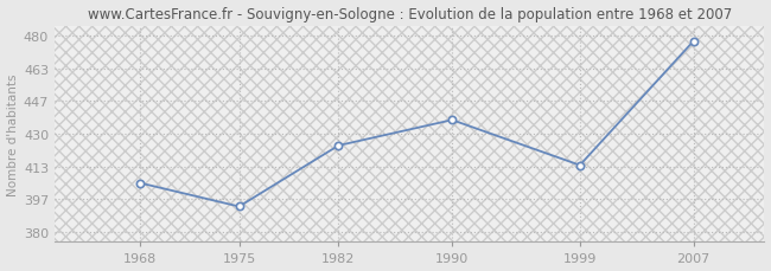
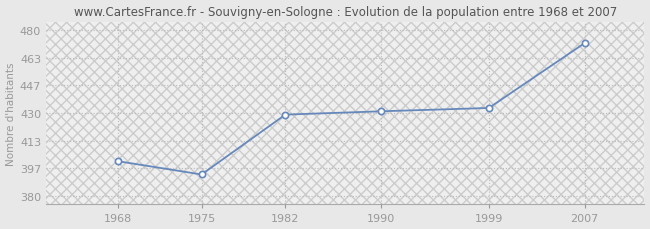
1968: 405 -> 401
1982: 424 -> 429
1990: 437 -> 431
1999: 414 -> 433
2007: 477 -> 472
